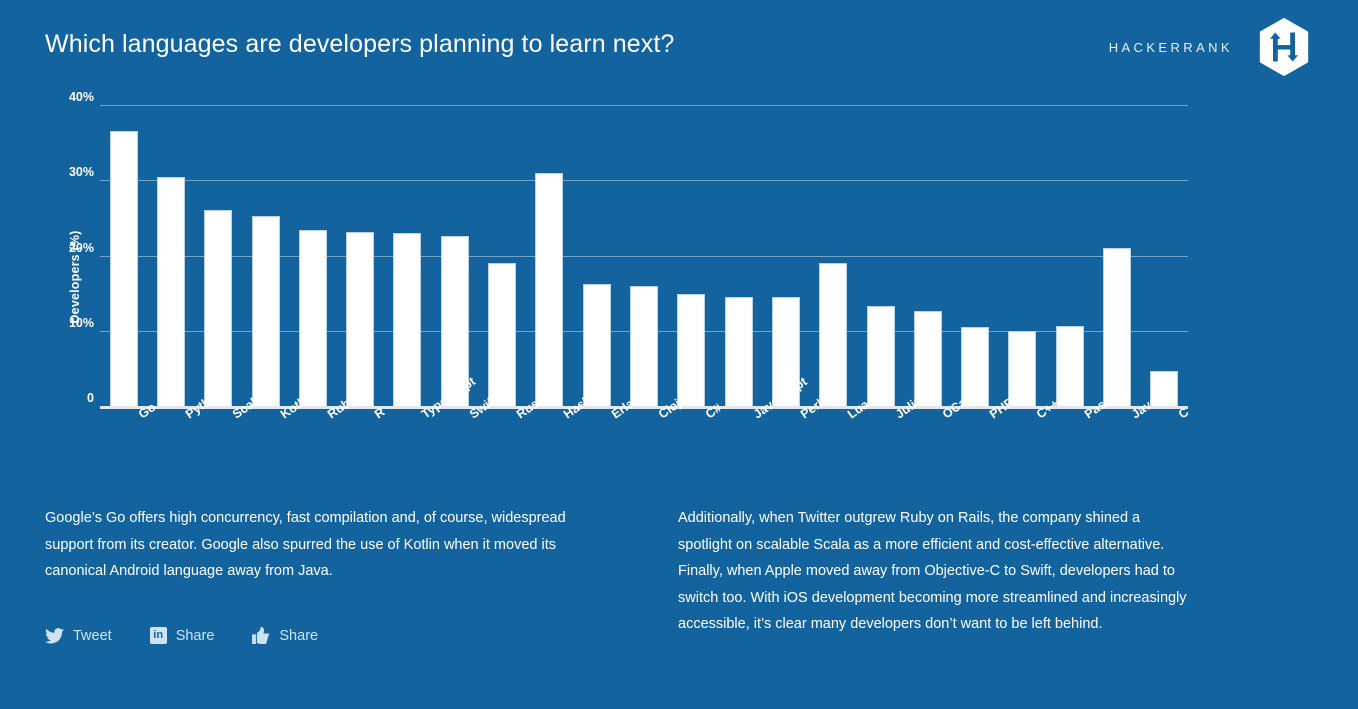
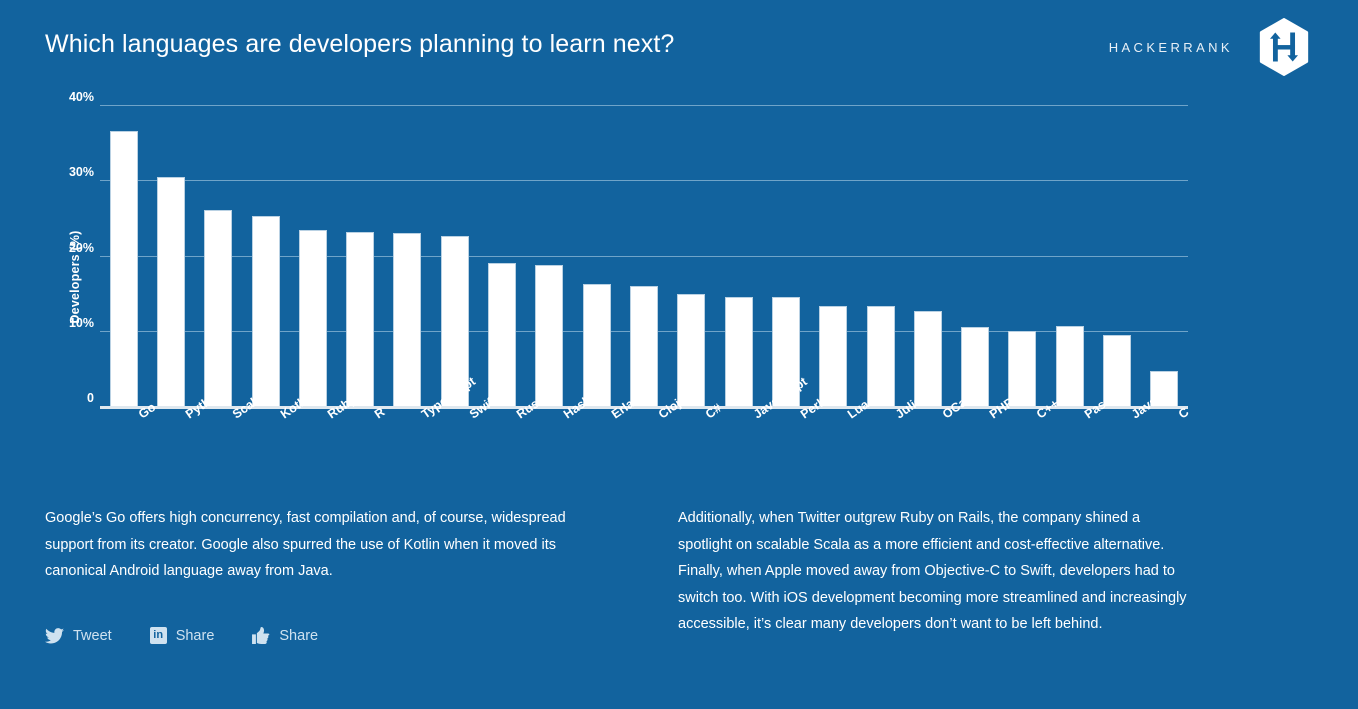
Haskell: 31% -> 19%
Lua: 19% -> 13%
Java: 21% -> 10%
